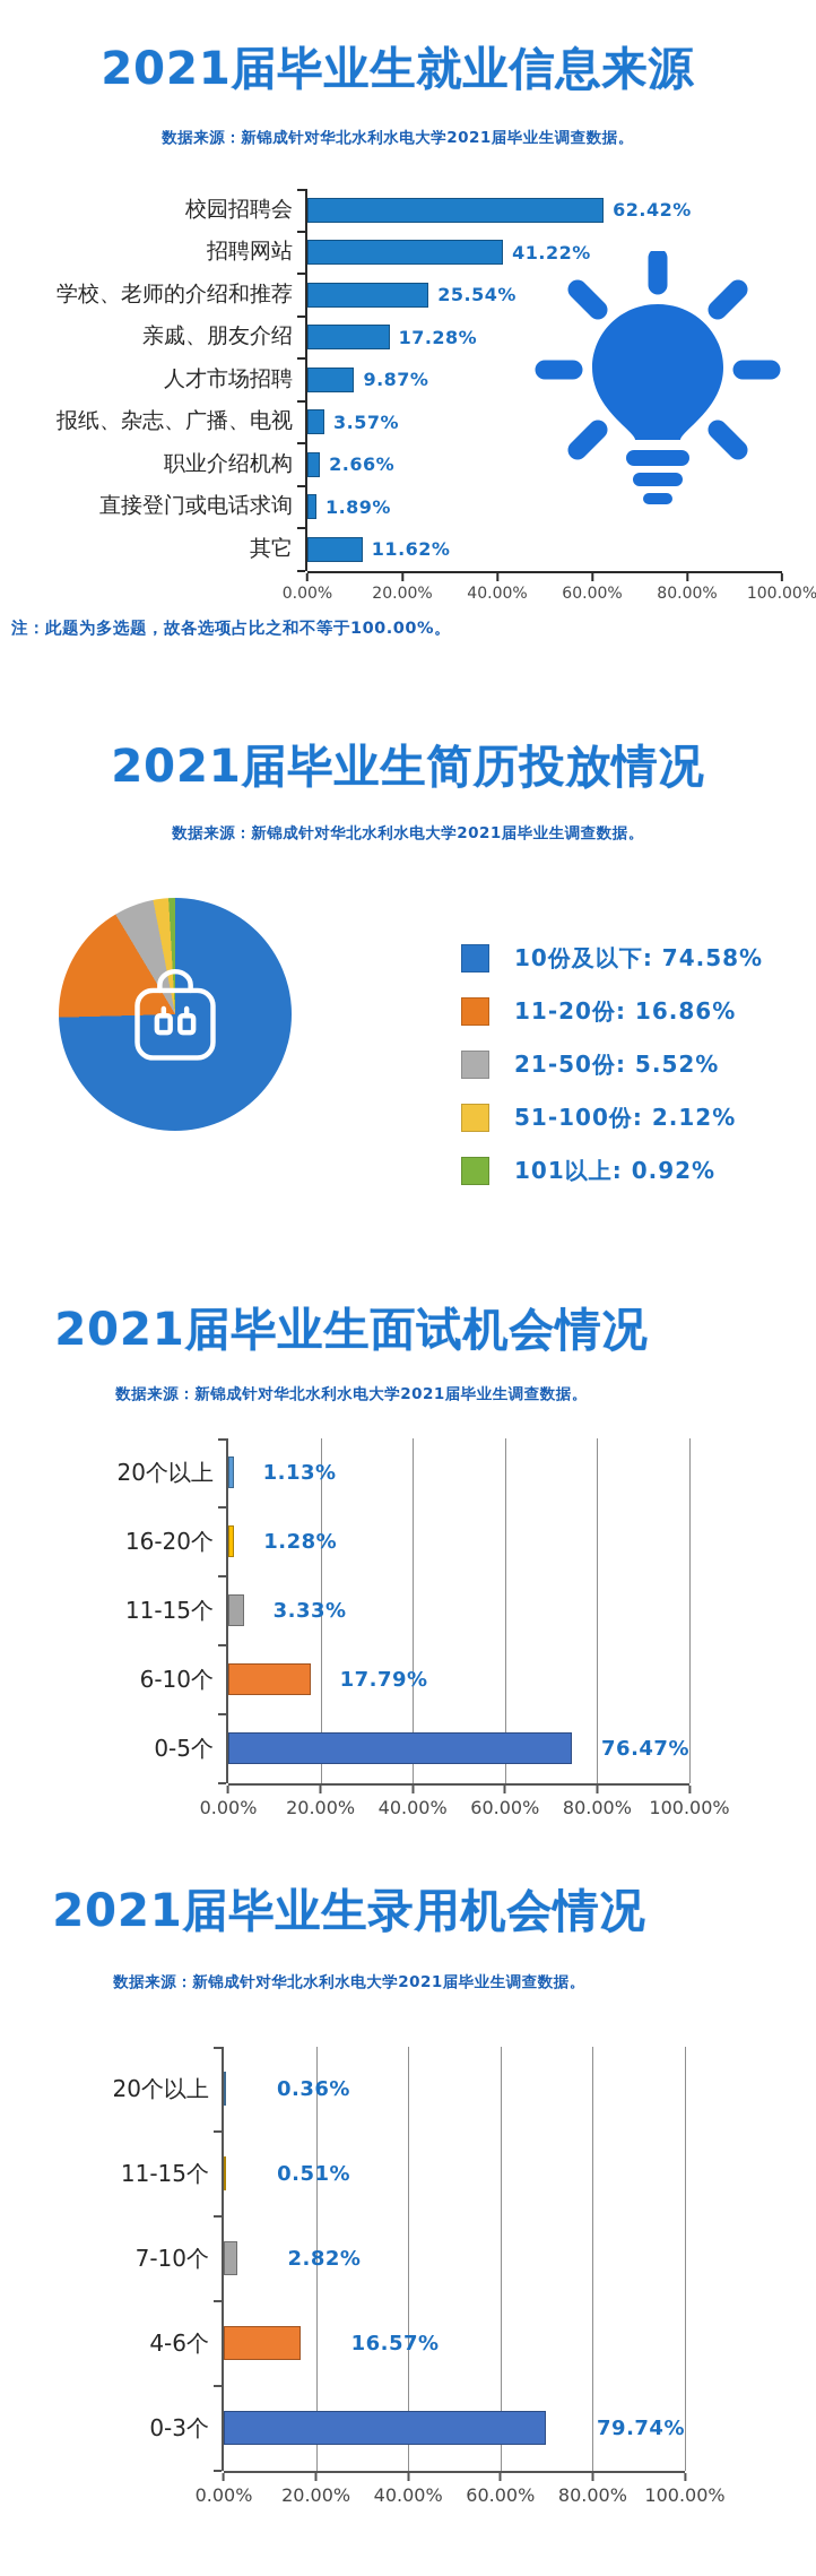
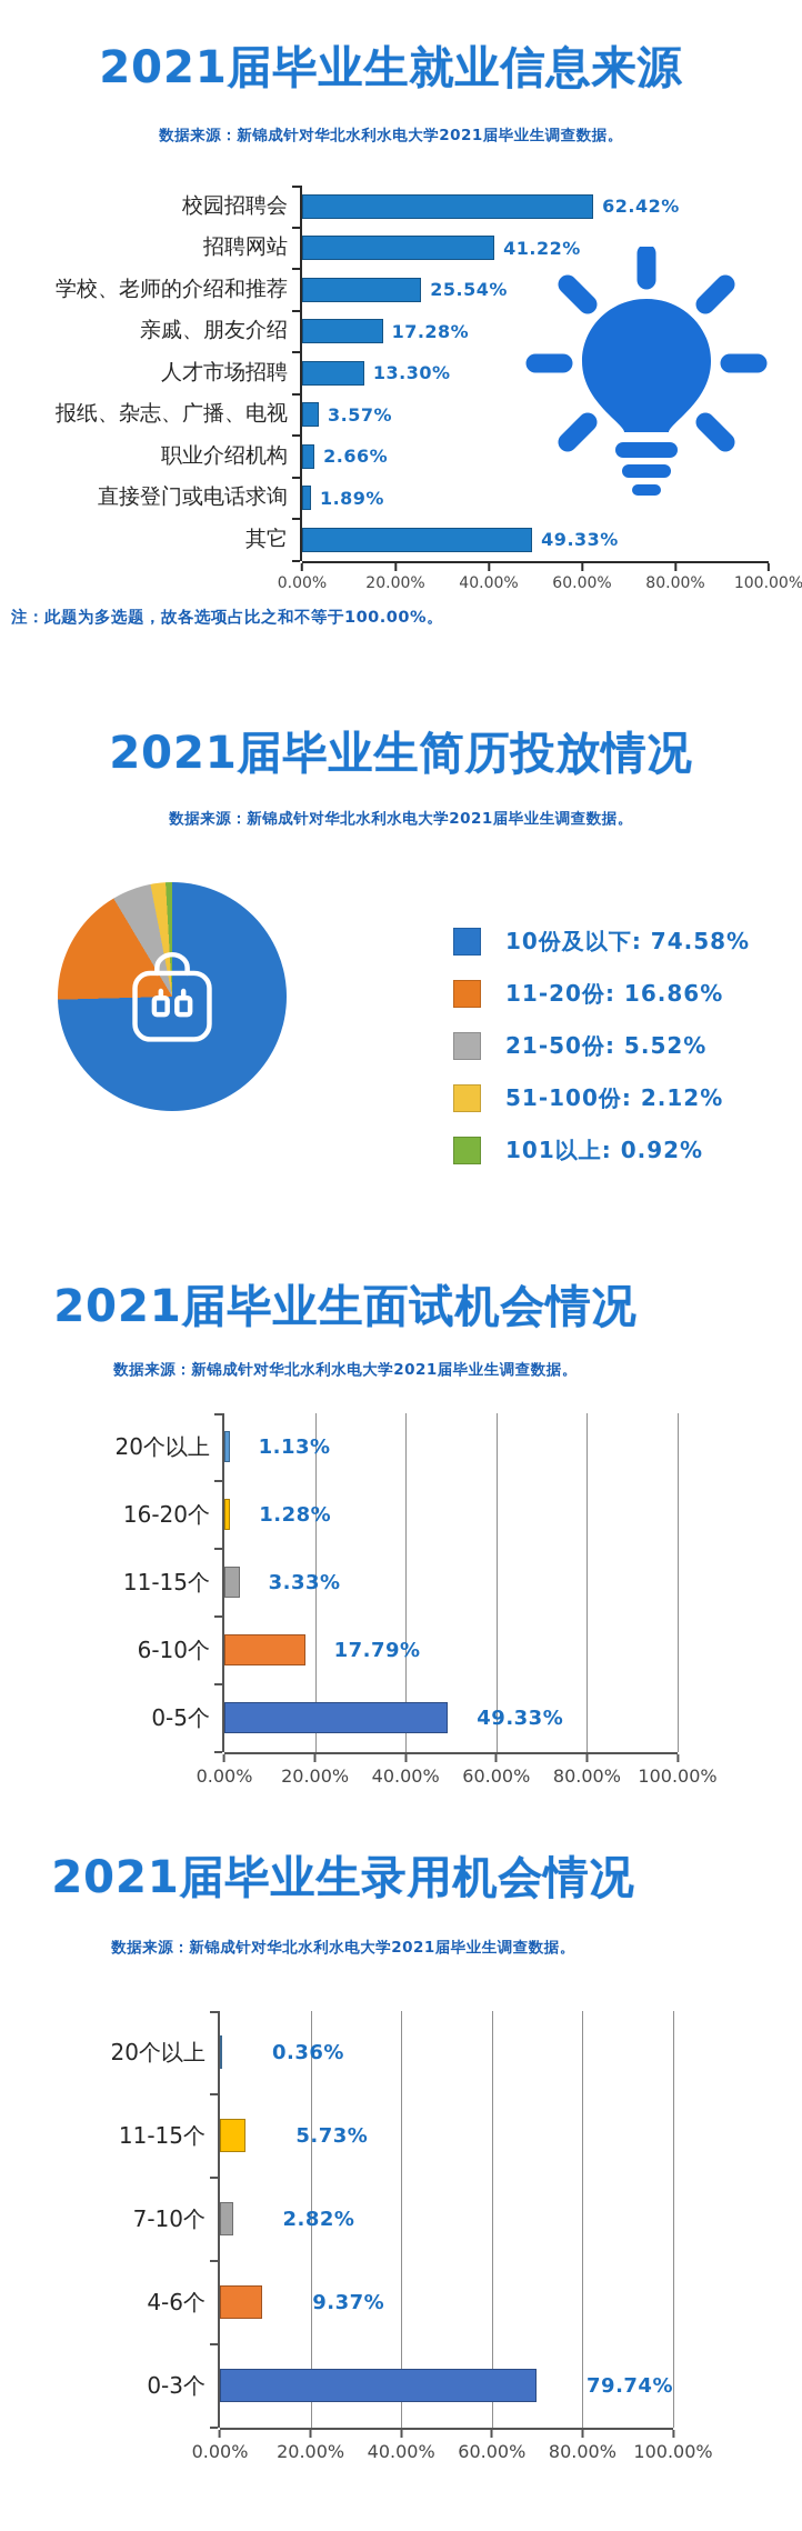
2021届毕业生就业信息来源/人才市场招聘: 9.87% -> 13.30%
2021届毕业生就业信息来源/其它: 11.62% -> 49.33%
2021届毕业生面试机会情况/0-5个: 76.47% -> 49.33%
2021届毕业生录用机会情况/11-15个: 0.51% -> 5.73%
2021届毕业生录用机会情况/4-6个: 16.57% -> 9.37%
